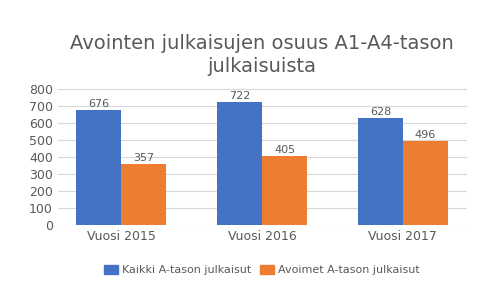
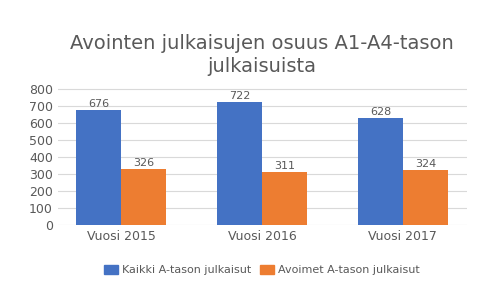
Avoimet A-tason julkaisut/Vuosi 2015: 357 -> 326
Avoimet A-tason julkaisut/Vuosi 2016: 405 -> 311
Avoimet A-tason julkaisut/Vuosi 2017: 496 -> 324
